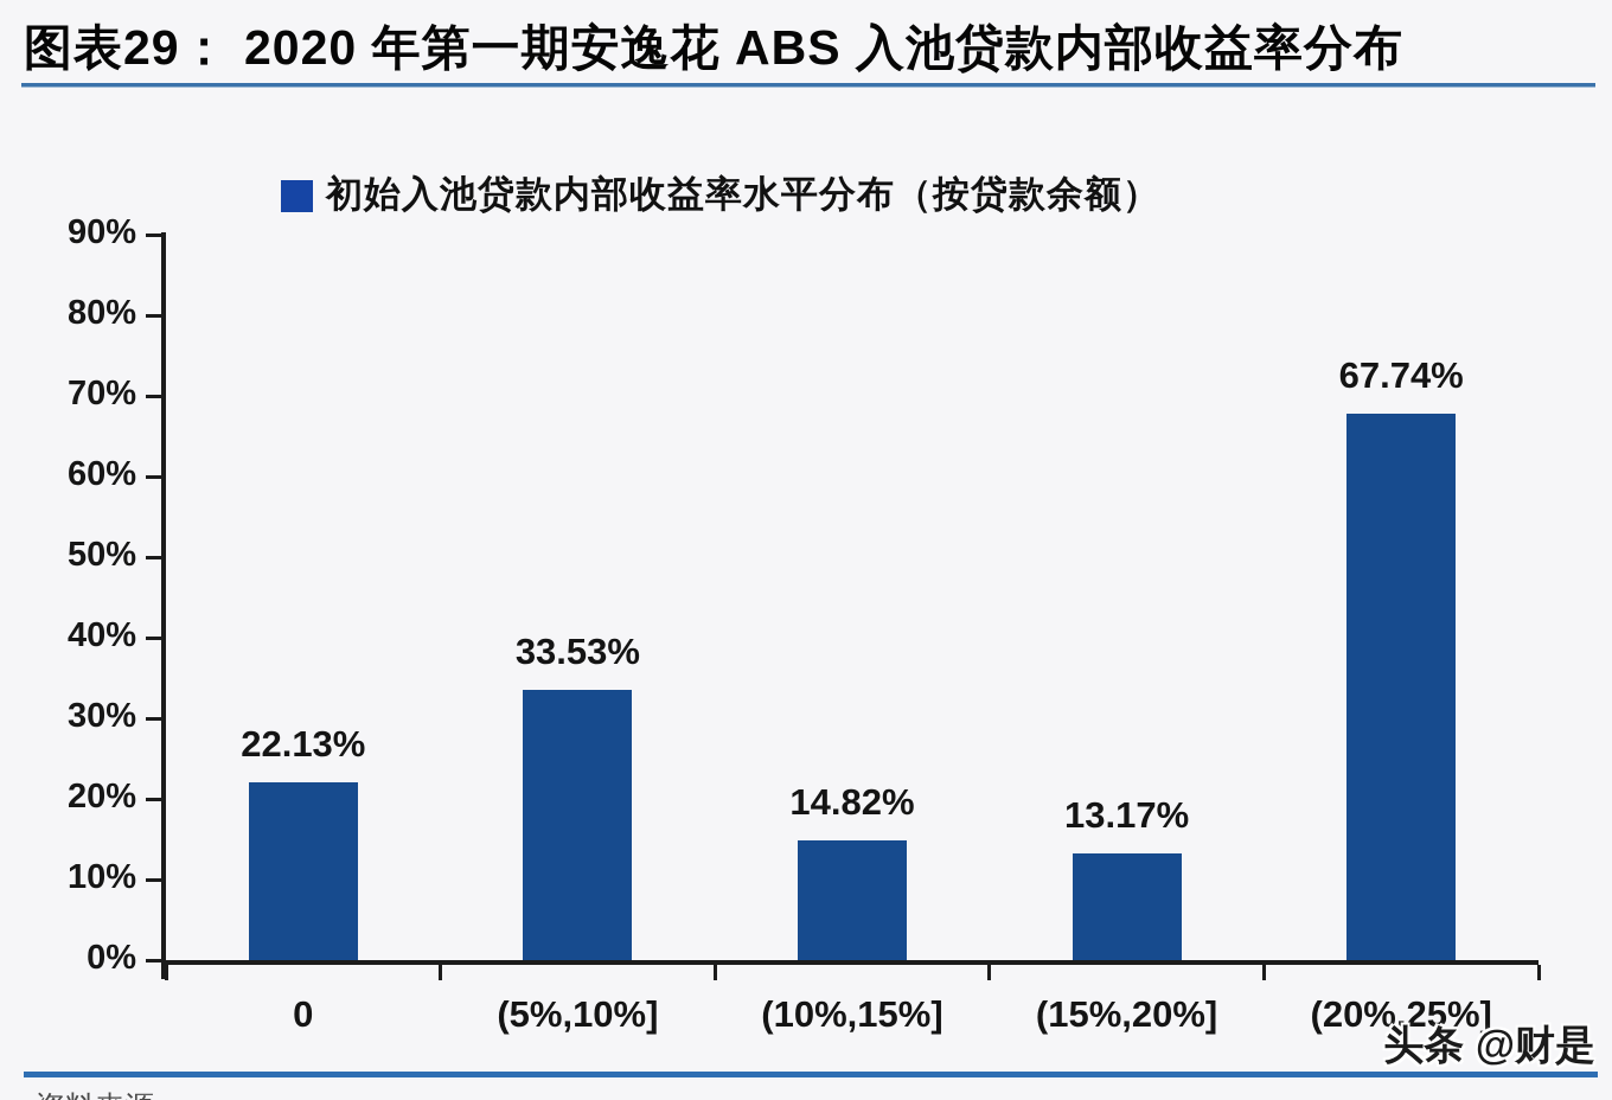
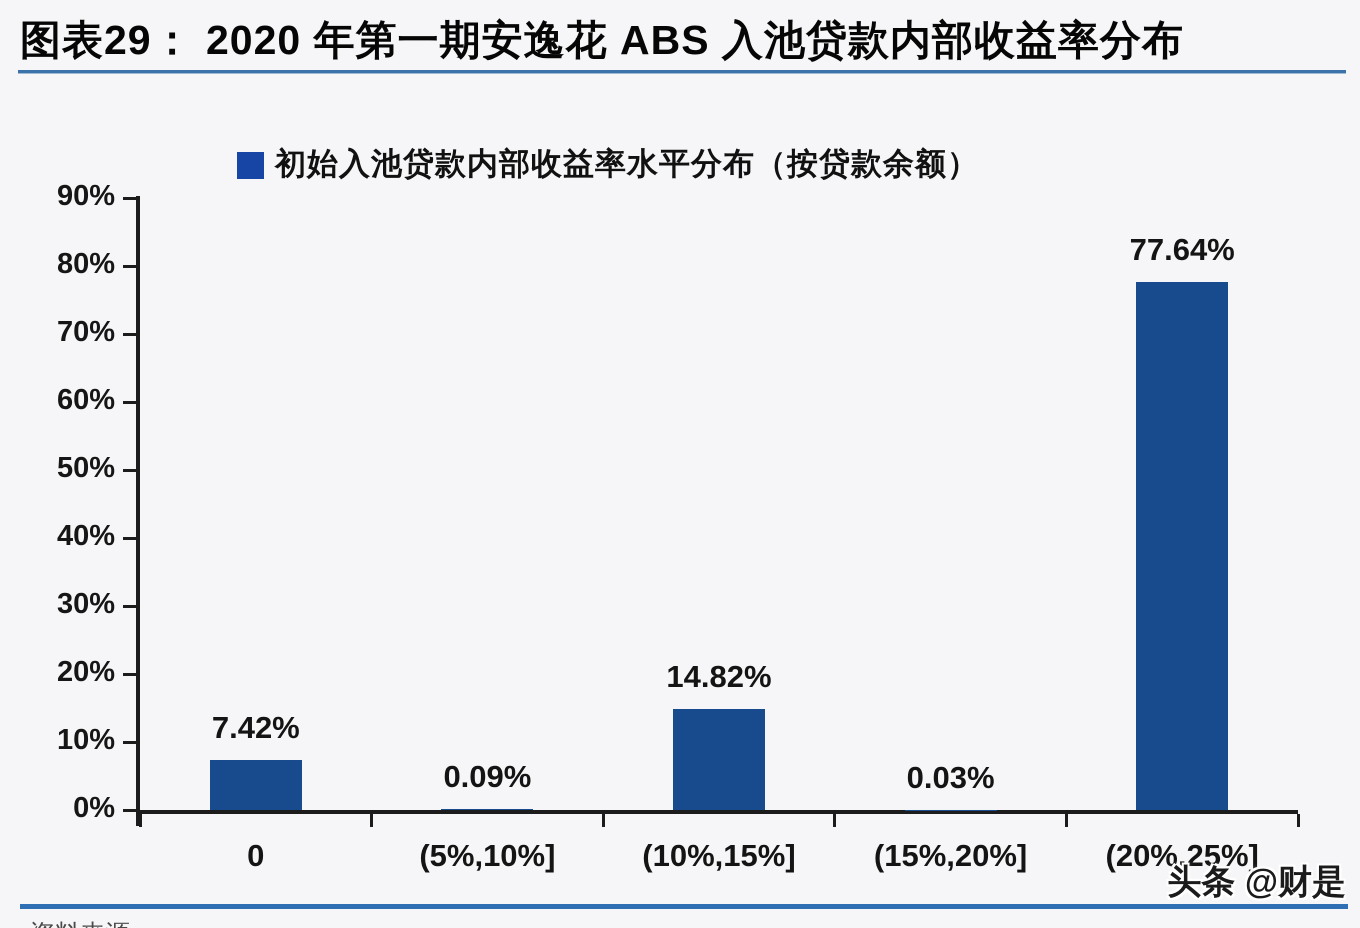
0: 22.13% -> 7.42%
(5%,10%]: 33.53% -> 0.09%
(15%,20%]: 13.17% -> 0.03%
(20%,25%]: 67.74% -> 77.64%
